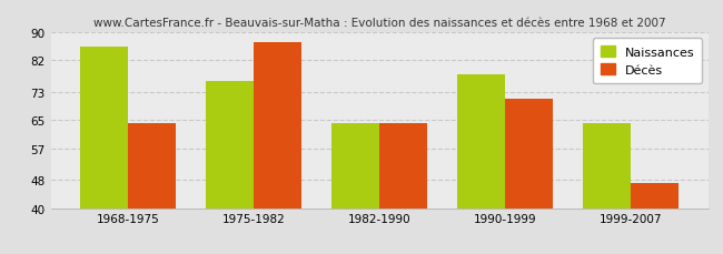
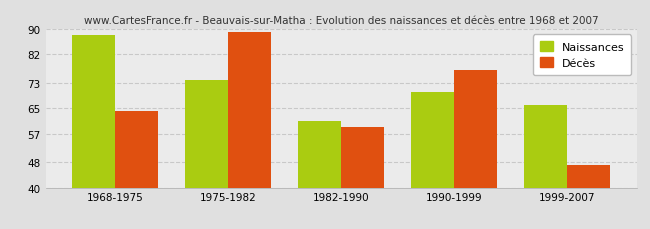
Naissances/1968-1975: 86 -> 88
Naissances/1975-1982: 76 -> 74
Décès/1975-1982: 87 -> 89
Naissances/1982-1990: 64 -> 61
Décès/1982-1990: 64 -> 59
Naissances/1990-1999: 78 -> 70
Décès/1990-1999: 71 -> 77
Naissances/1999-2007: 64 -> 66
